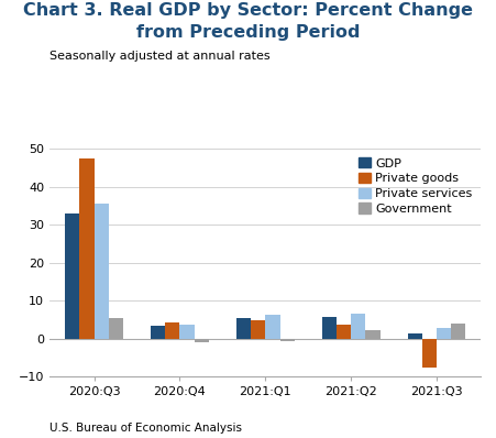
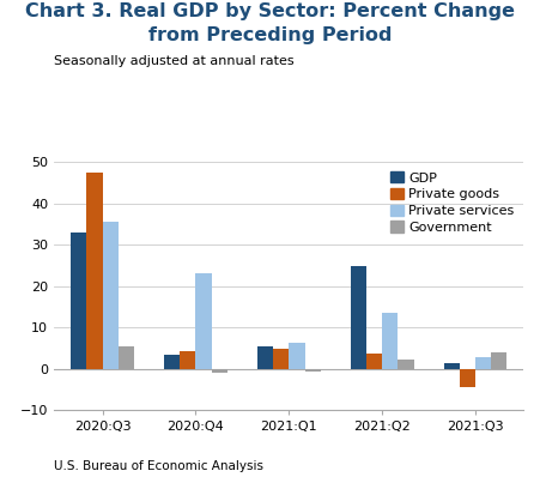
Private services/2020:Q4: 3.8 -> 23.0
GDP/2021:Q2: 5.7 -> 25.0
Private services/2021:Q2: 6.7 -> 13.5
Private goods/2021:Q3: -7.5 -> -4.5
